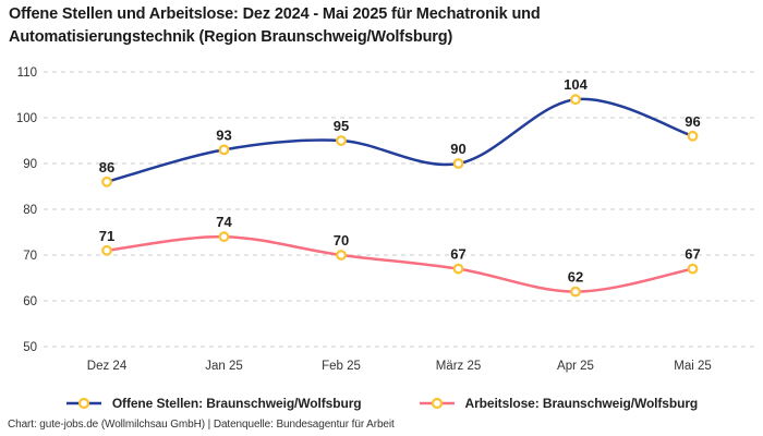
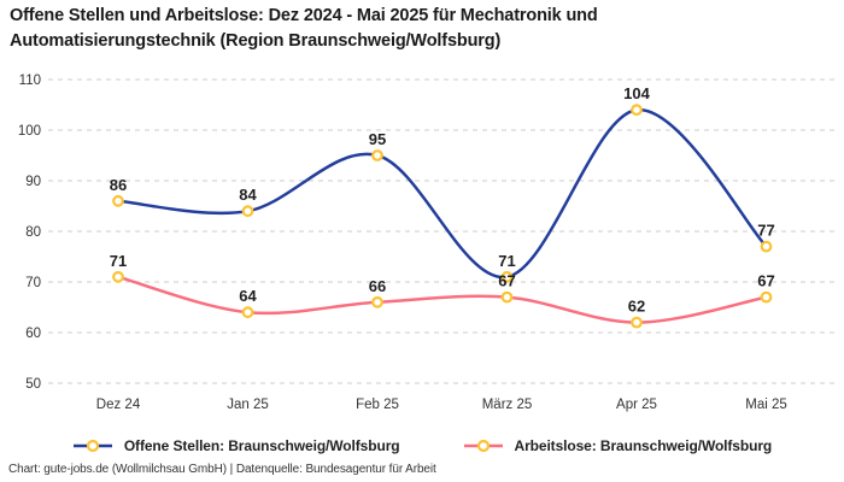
Offene Stellen: Braunschweig/Wolfsburg/Jan 25: 93 -> 84
Arbeitslose: Braunschweig/Wolfsburg/Jan 25: 74 -> 64
Arbeitslose: Braunschweig/Wolfsburg/Feb 25: 70 -> 66
Offene Stellen: Braunschweig/Wolfsburg/März 25: 90 -> 71
Offene Stellen: Braunschweig/Wolfsburg/Mai 25: 96 -> 77
